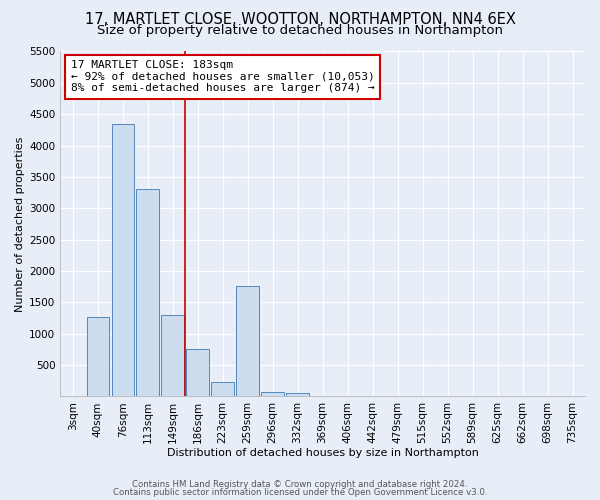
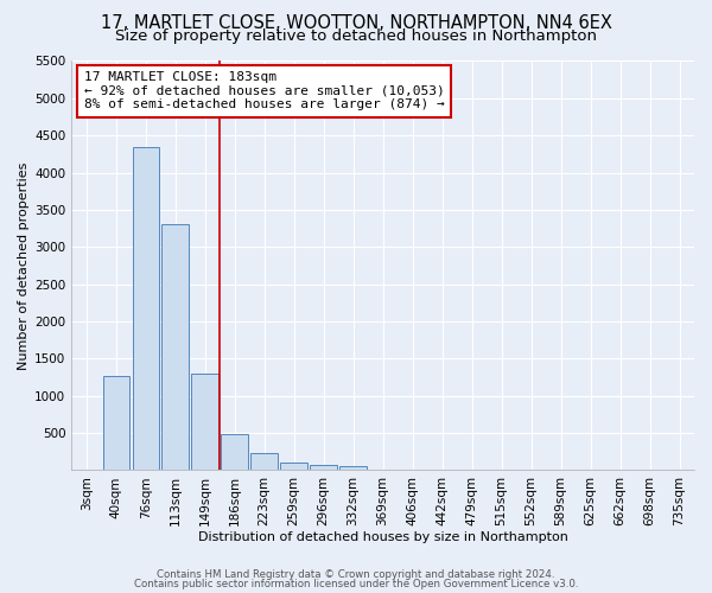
186sqm: 760 -> 480
259sqm: 1760 -> 100
